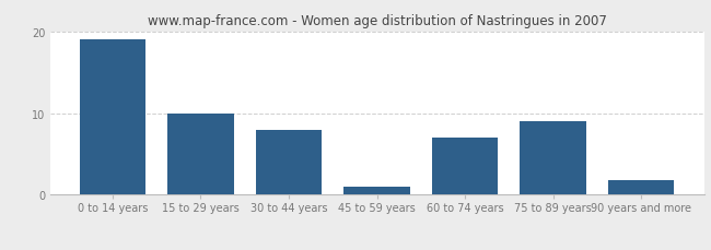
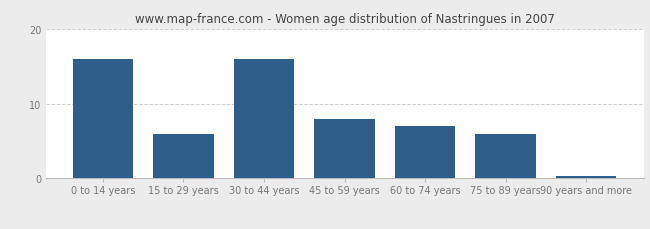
0 to 14 years: 19.0 -> 16.0
15 to 29 years: 10.0 -> 6.0
30 to 44 years: 8.0 -> 16.0
45 to 59 years: 1.0 -> 8.0
75 to 89 years: 9.0 -> 6.0
90 years and more: 1.8 -> 0.3
